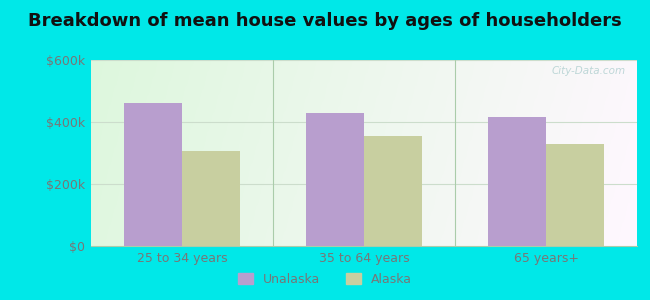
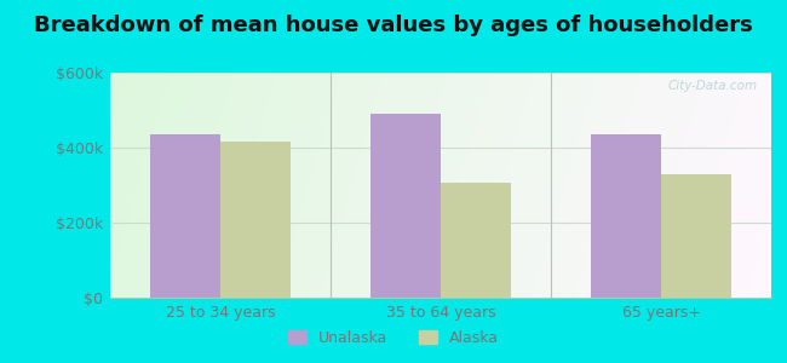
Unalaska/25 to 34 years: $462k -> $435k
Alaska/25 to 34 years: $305k -> $415k
Unalaska/35 to 64 years: $430k -> $490k
Alaska/35 to 64 years: $355k -> $305k
Unalaska/65 years+: $415k -> $435k
